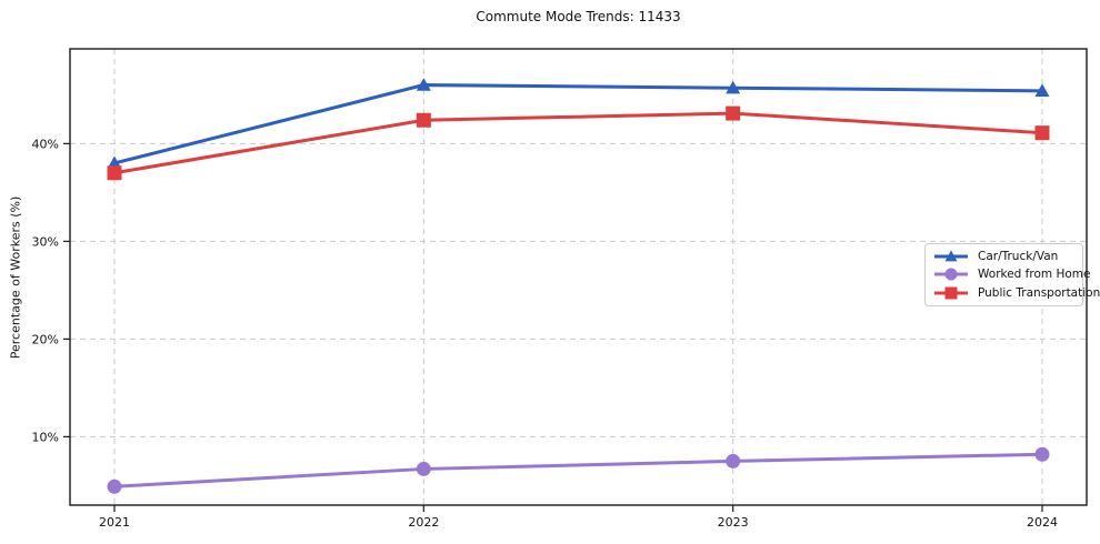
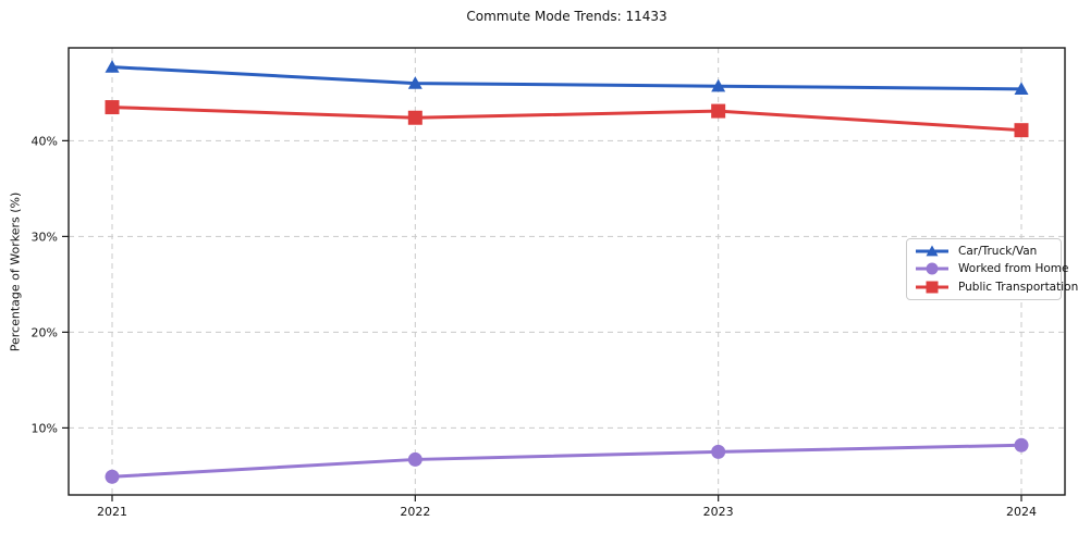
Car/Truck/Van/2021: 38% -> 48%
Public Transportation/2021: 37% -> 44%
